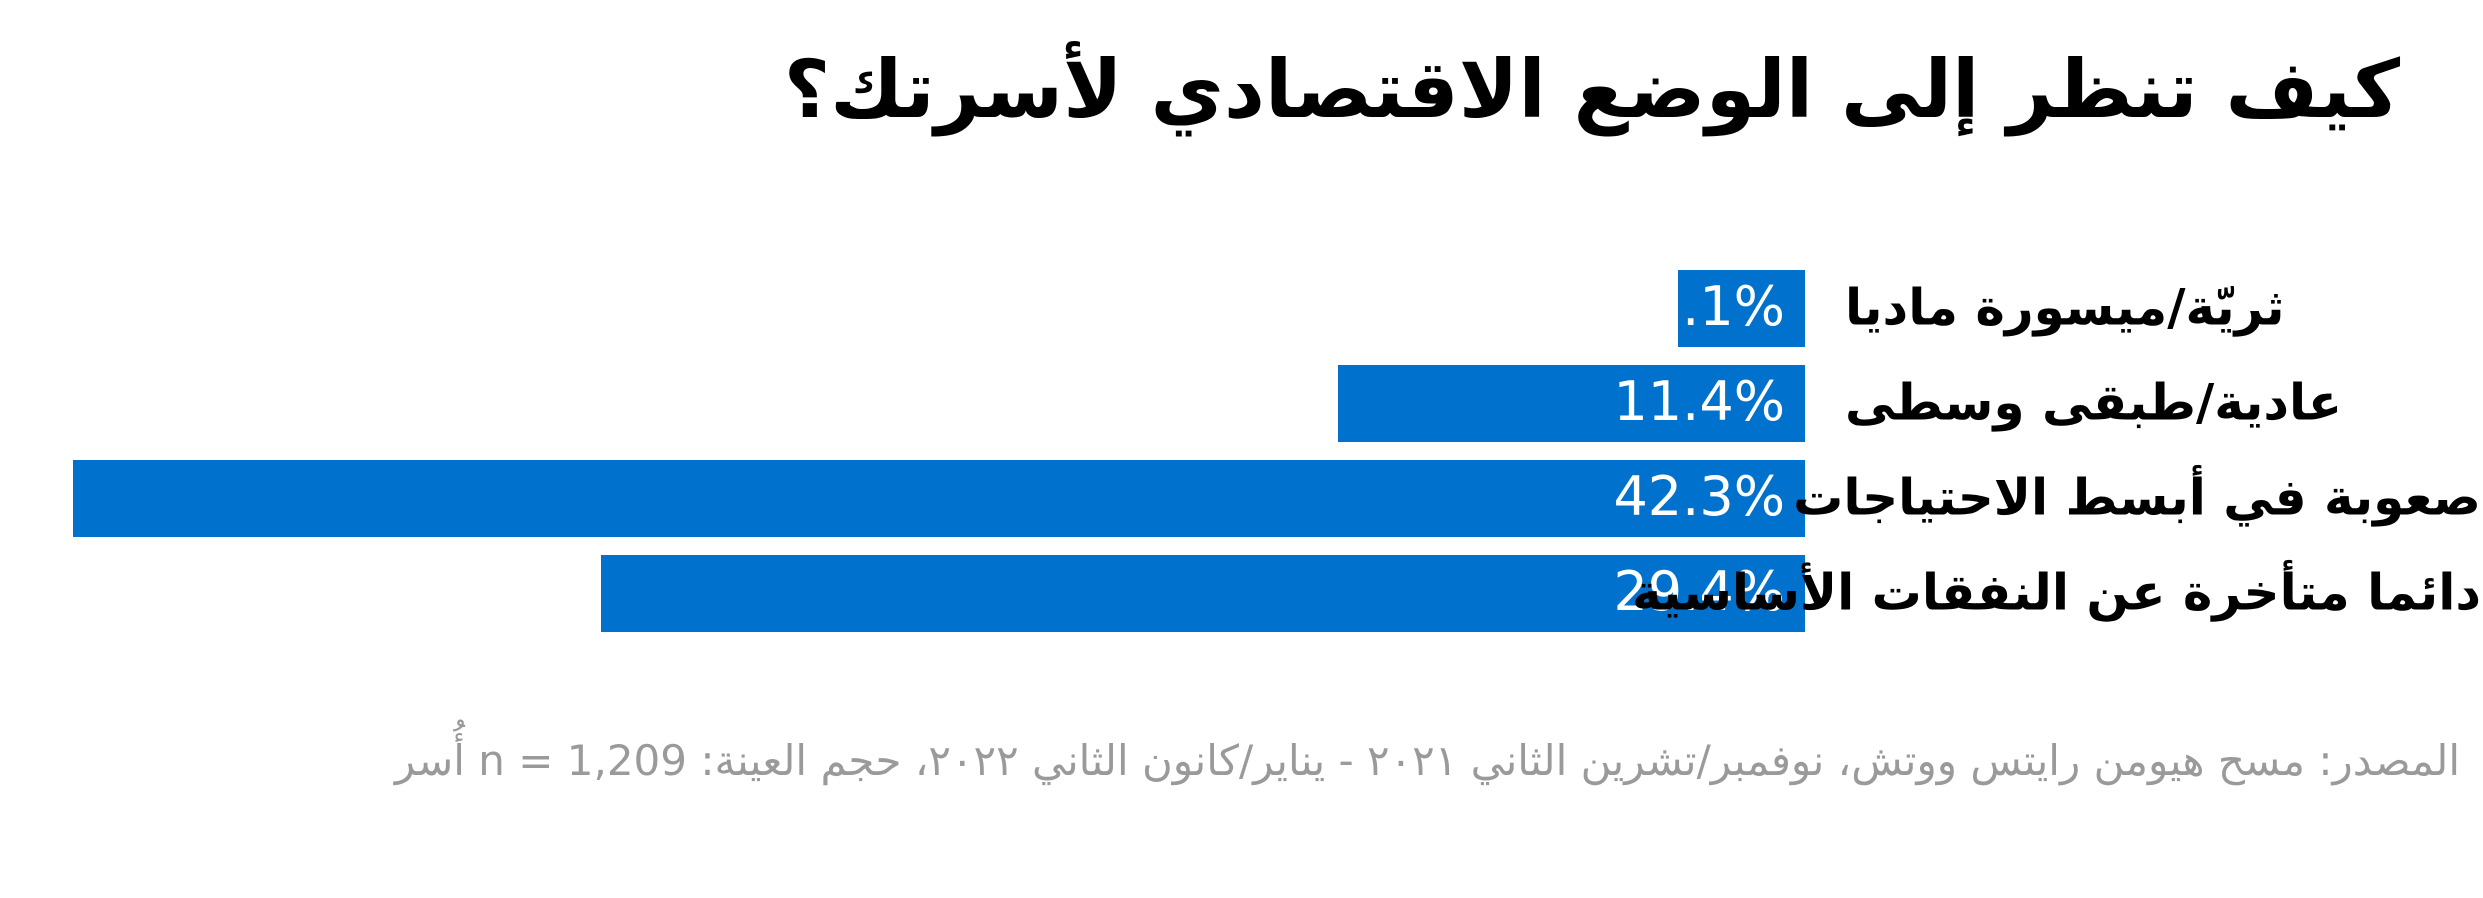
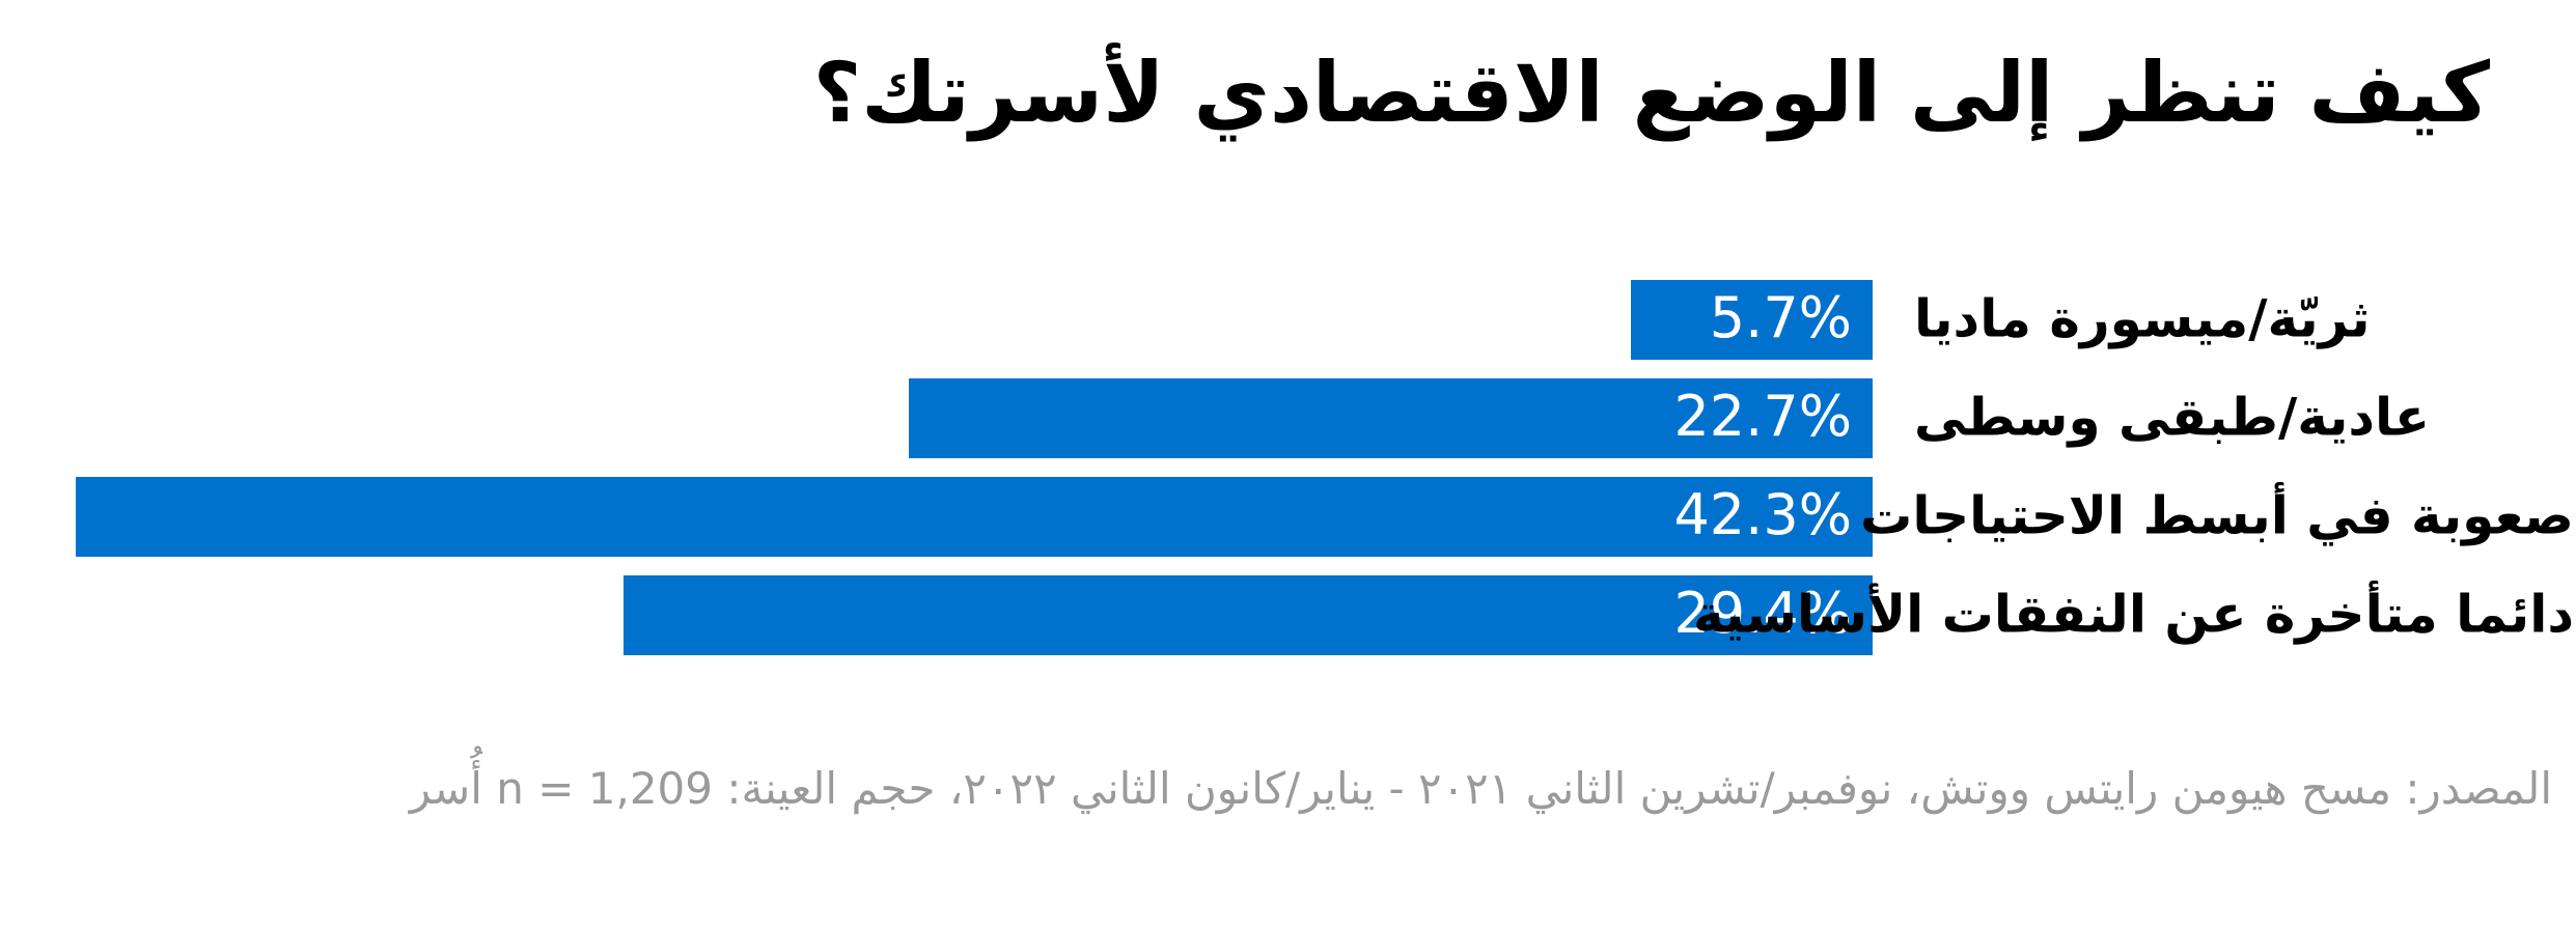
ثريّة/ميسورة ماديا: 3.1% -> 5.7%
عادية/طبقى وسطى: 11.4% -> 22.7%
